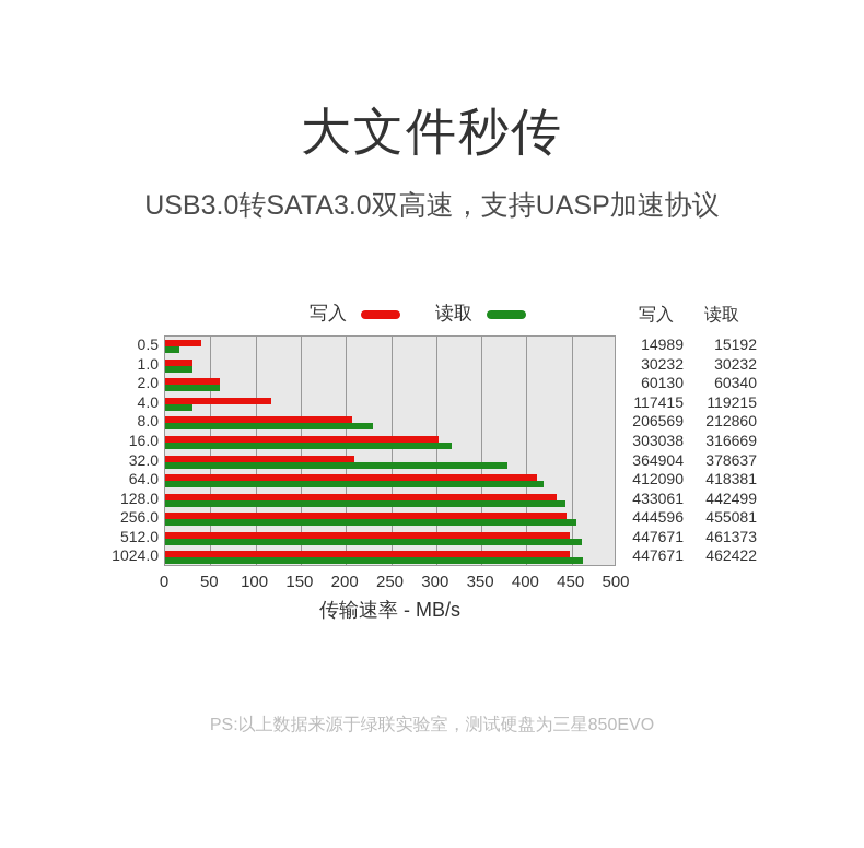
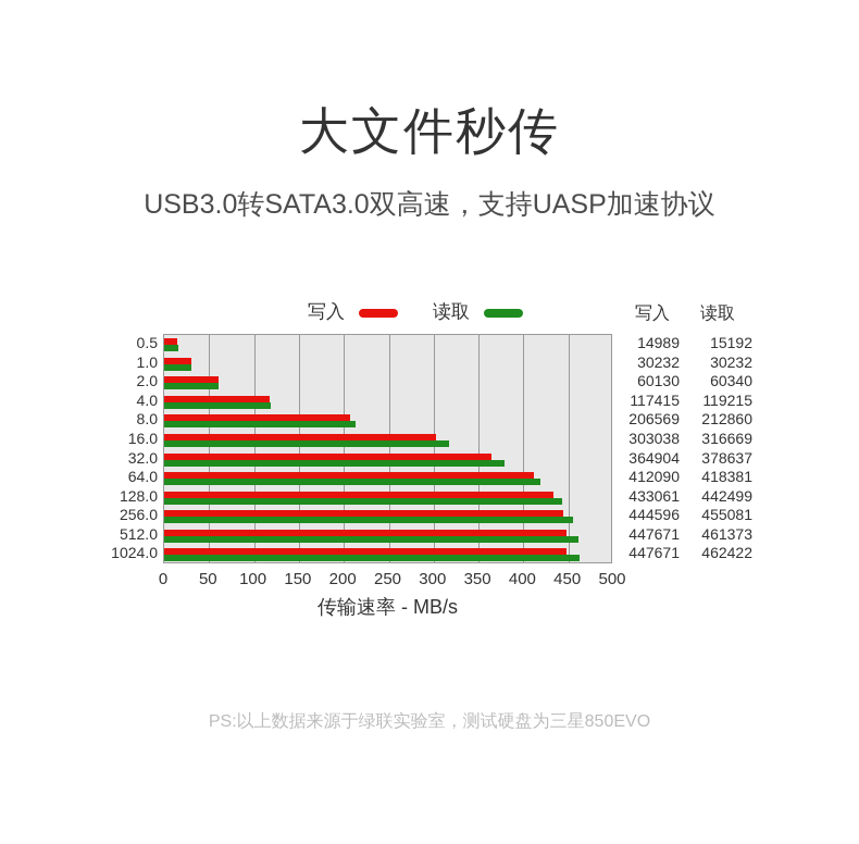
写入/0.5: 40 -> 10
读取/4.0: 30 -> 120
读取/8.0: 230 -> 210
写入/32.0: 210 -> 360
